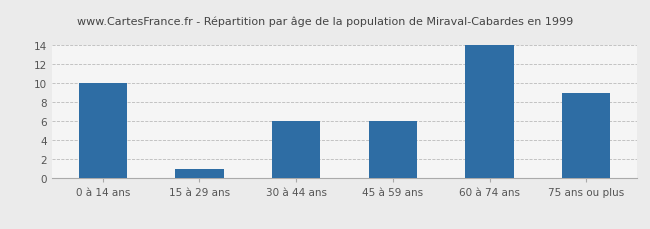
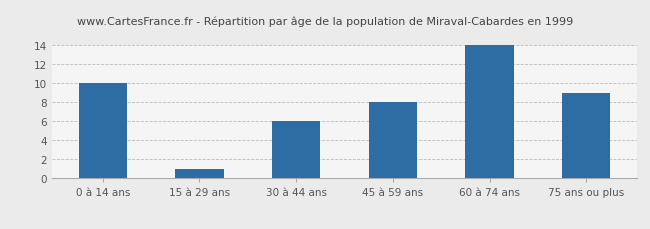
45 à 59 ans: 6 -> 8
